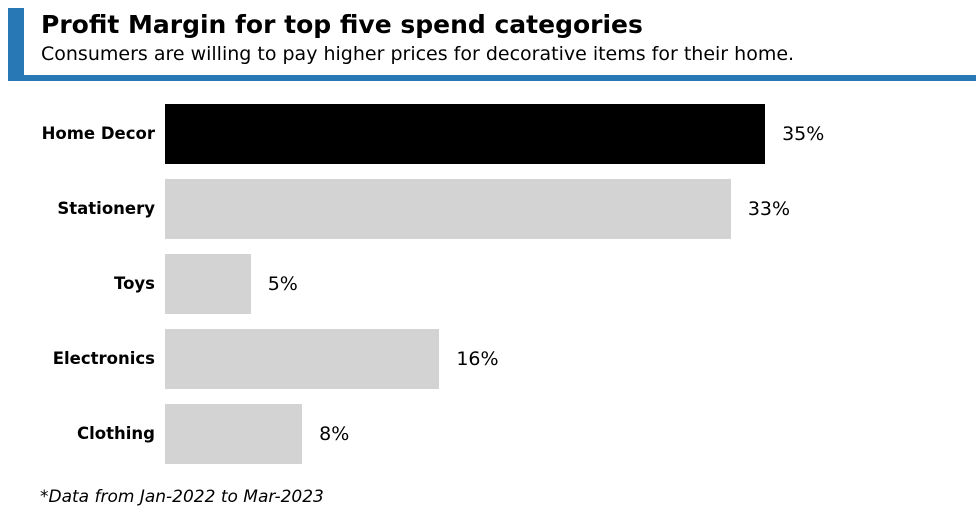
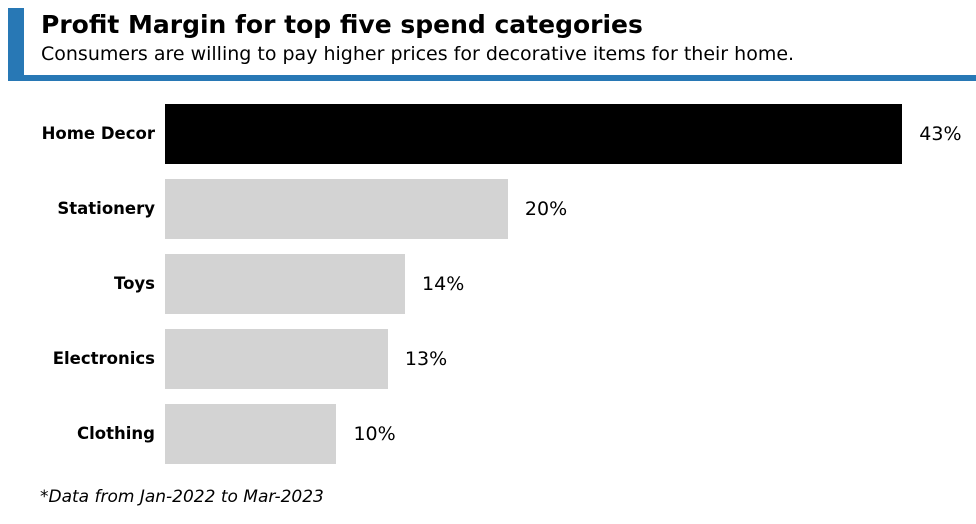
Home Decor: 35% -> 43%
Stationery: 33% -> 20%
Toys: 5% -> 14%
Electronics: 16% -> 13%
Clothing: 8% -> 10%
